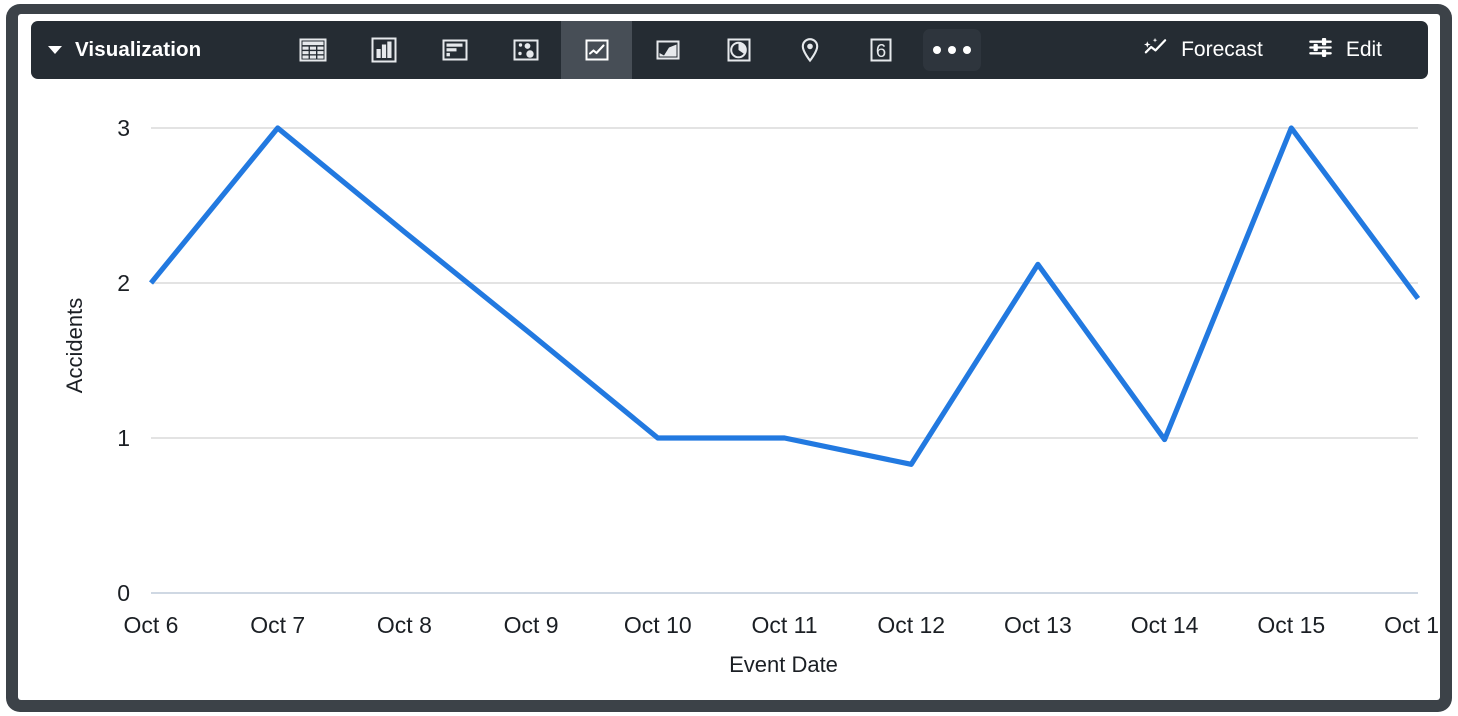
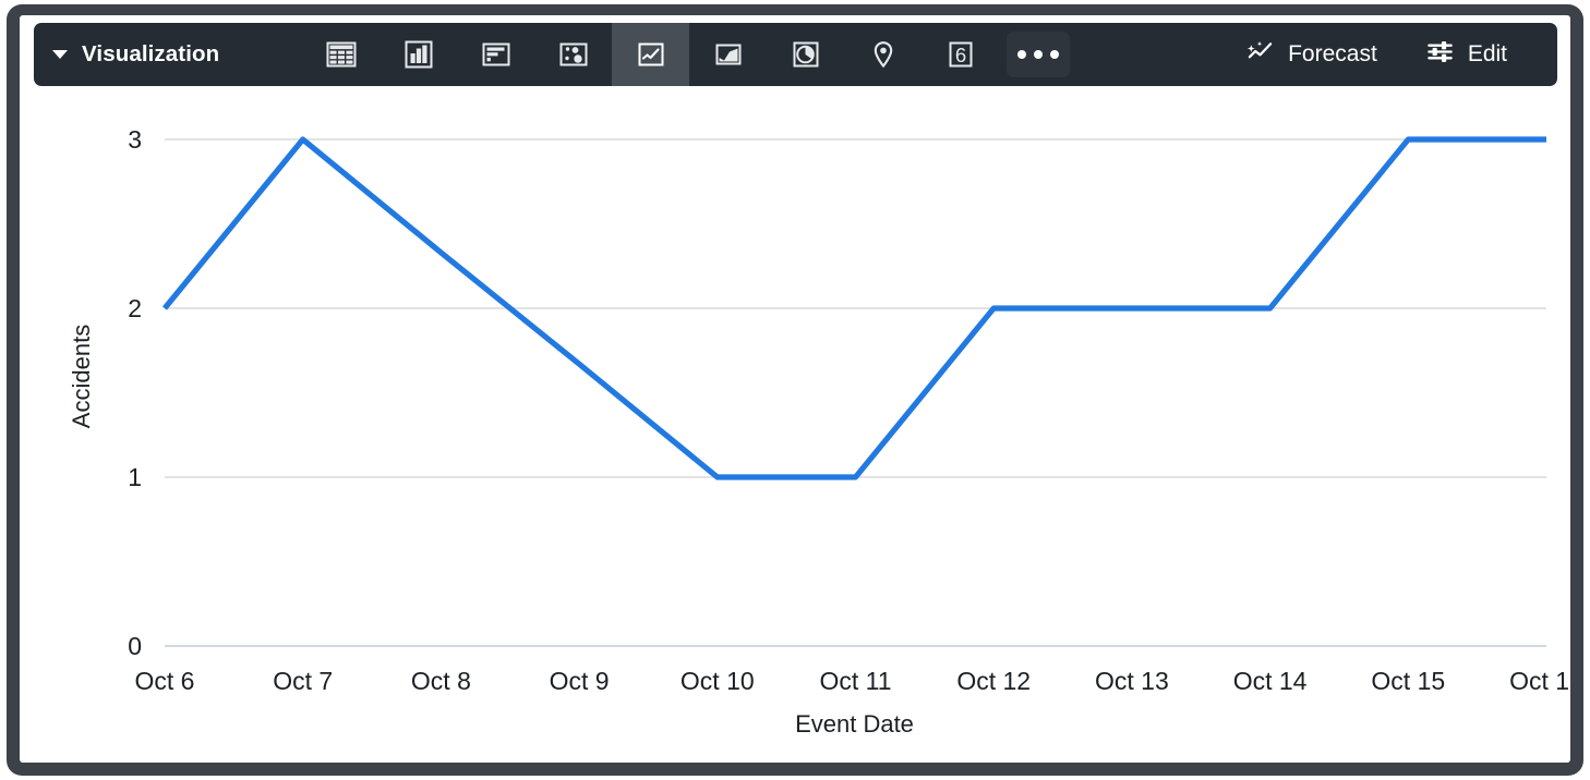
Oct 12: 0.83 -> 2.00
Oct 13: 2.12 -> 2.00
Oct 14: 0.99 -> 2.00
Oct 16: 1.90 -> 3.00
